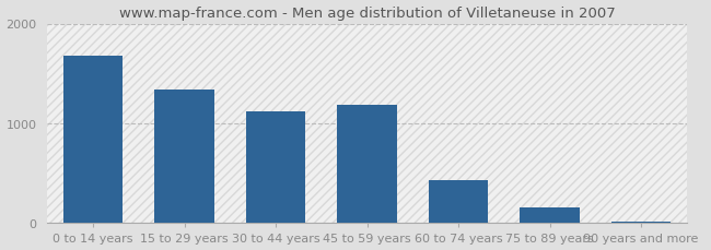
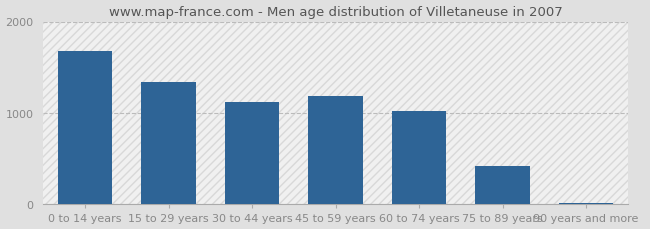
60 to 74 years: 430 -> 1020
75 to 89 years: 160 -> 420
